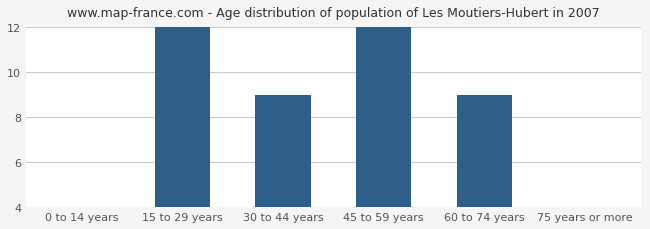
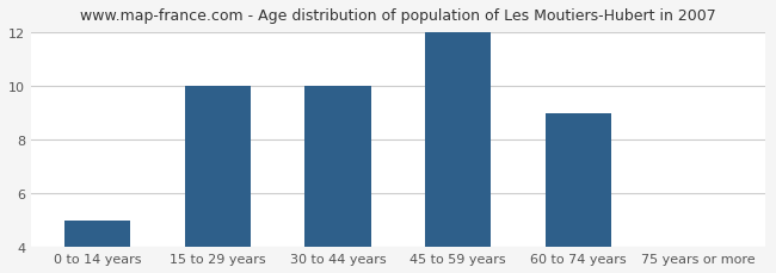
0 to 14 years: 4 -> 5
15 to 29 years: 12 -> 10
30 to 44 years: 9 -> 10
